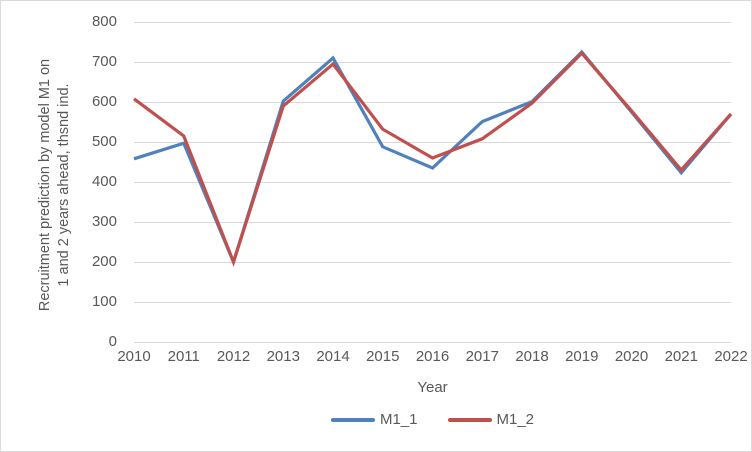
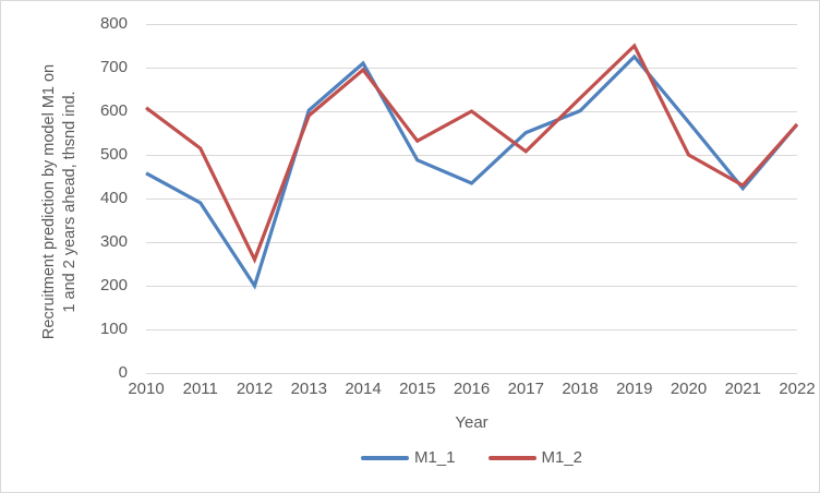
M1_1/2011: 500 -> 390
M1_2/2012: 200 -> 260
M1_2/2016: 460 -> 600
M1_2/2018: 600 -> 630
M1_2/2019: 720 -> 750
M1_2/2020: 580 -> 500
